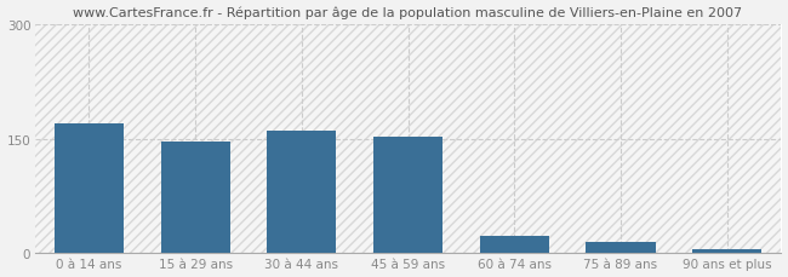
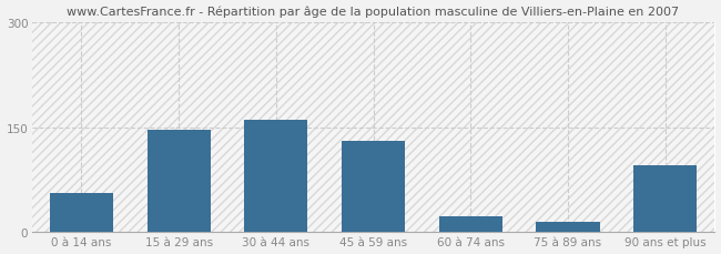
0 à 14 ans: 170 -> 56
45 à 59 ans: 152 -> 130
90 ans et plus: 5 -> 96
